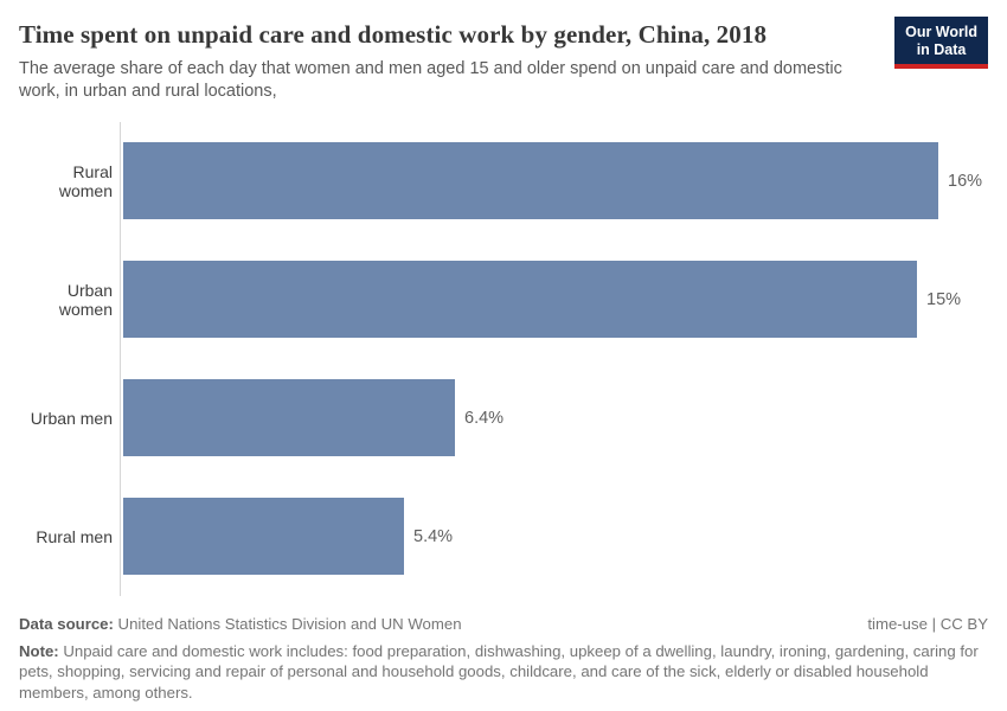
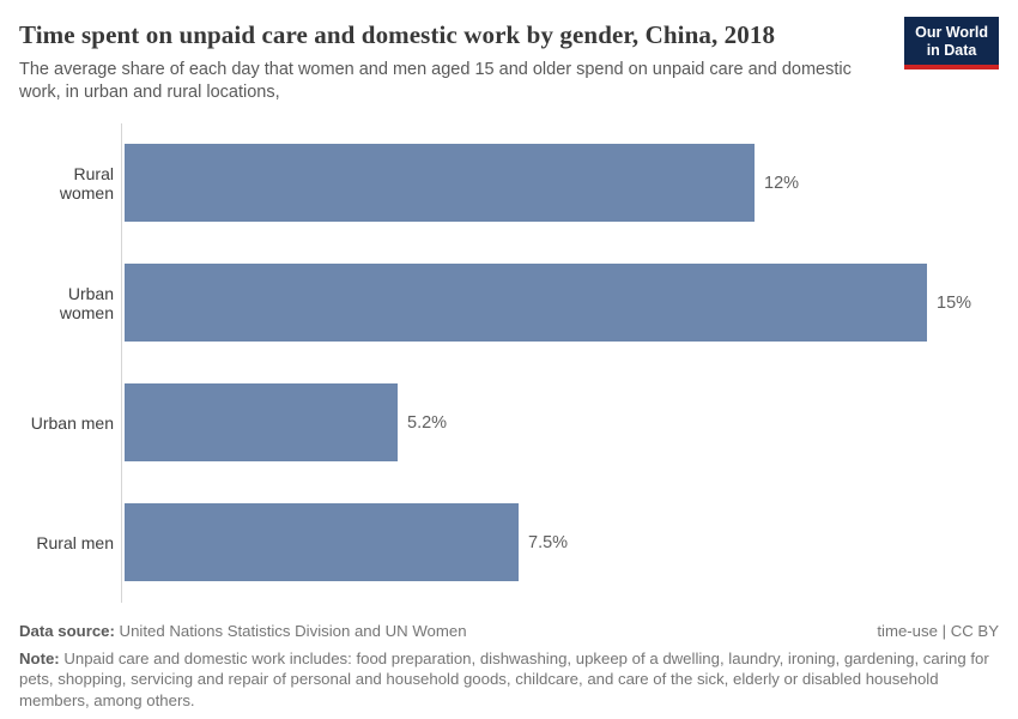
Rural women: 16% -> 12%
Urban men: 6.4% -> 5.2%
Rural men: 5.4% -> 7.5%
